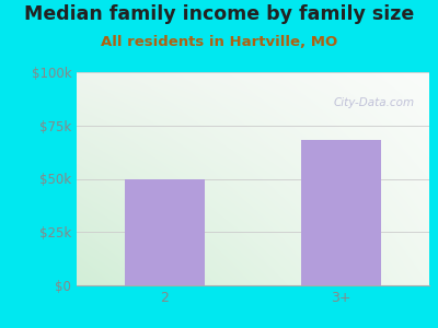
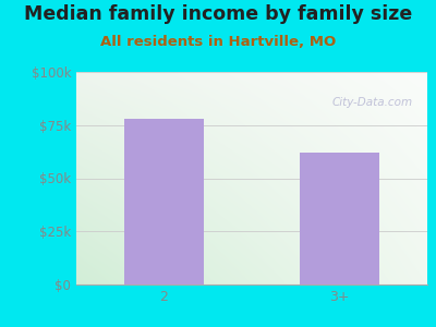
2: $50k -> $78k
3+: $68k -> $62k
